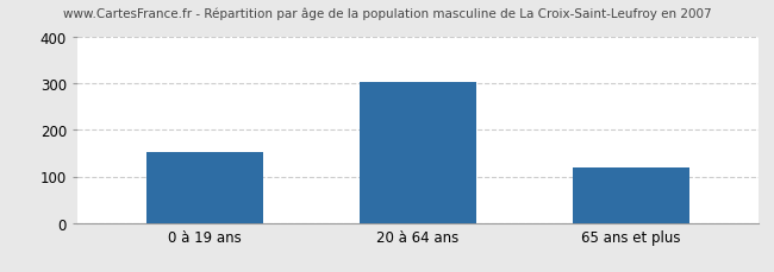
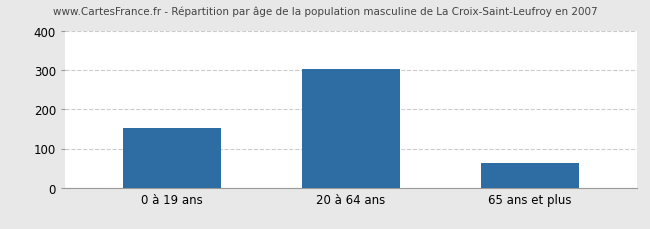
65 ans et plus: 120 -> 62
